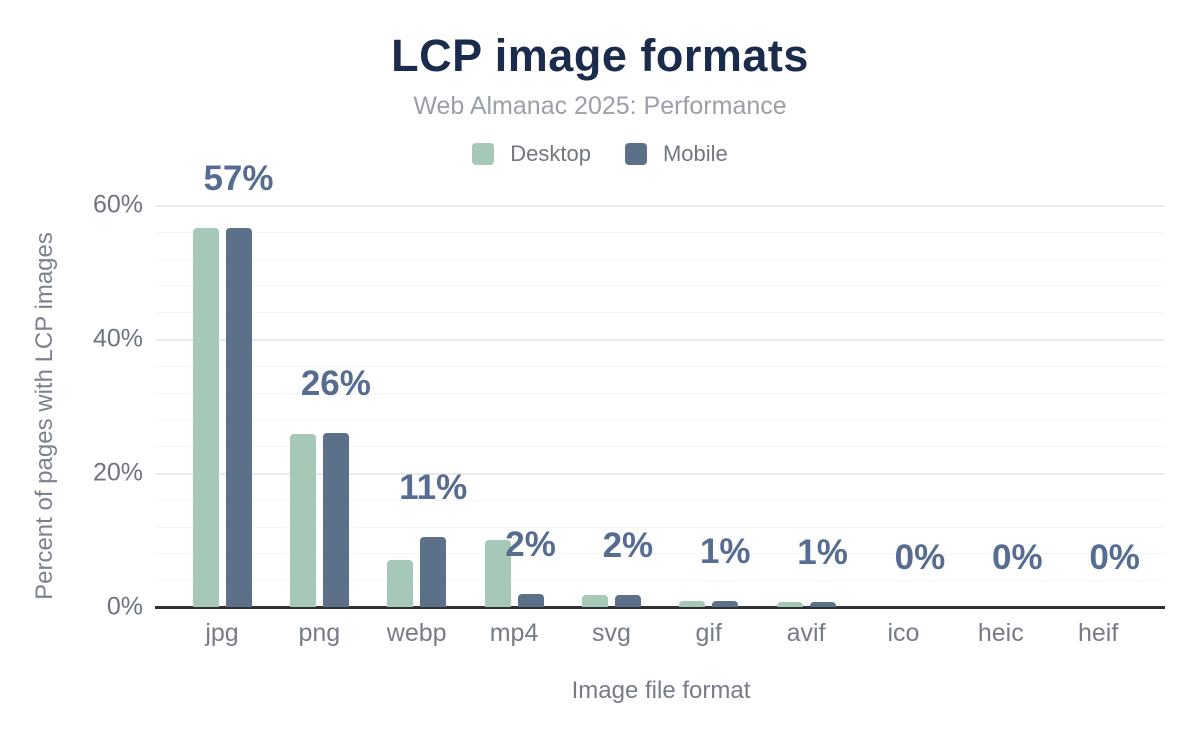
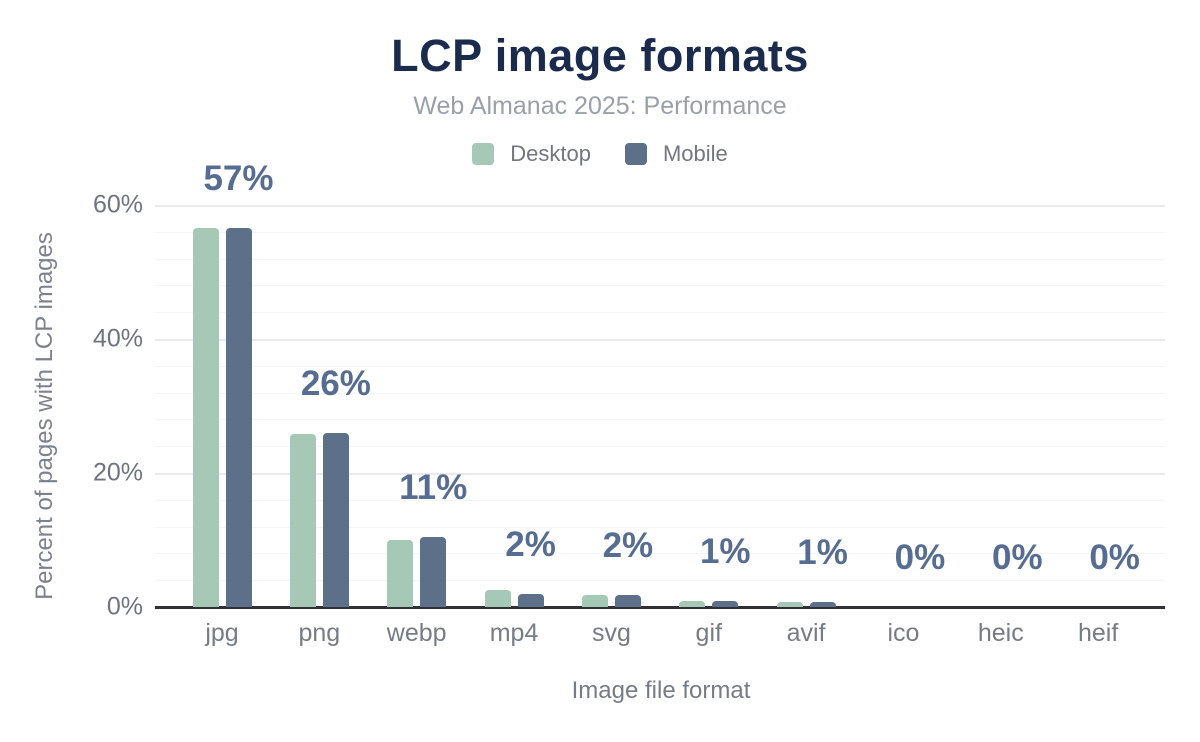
Desktop/webp: 7% -> 10%
Desktop/mp4: 10% -> 3%
